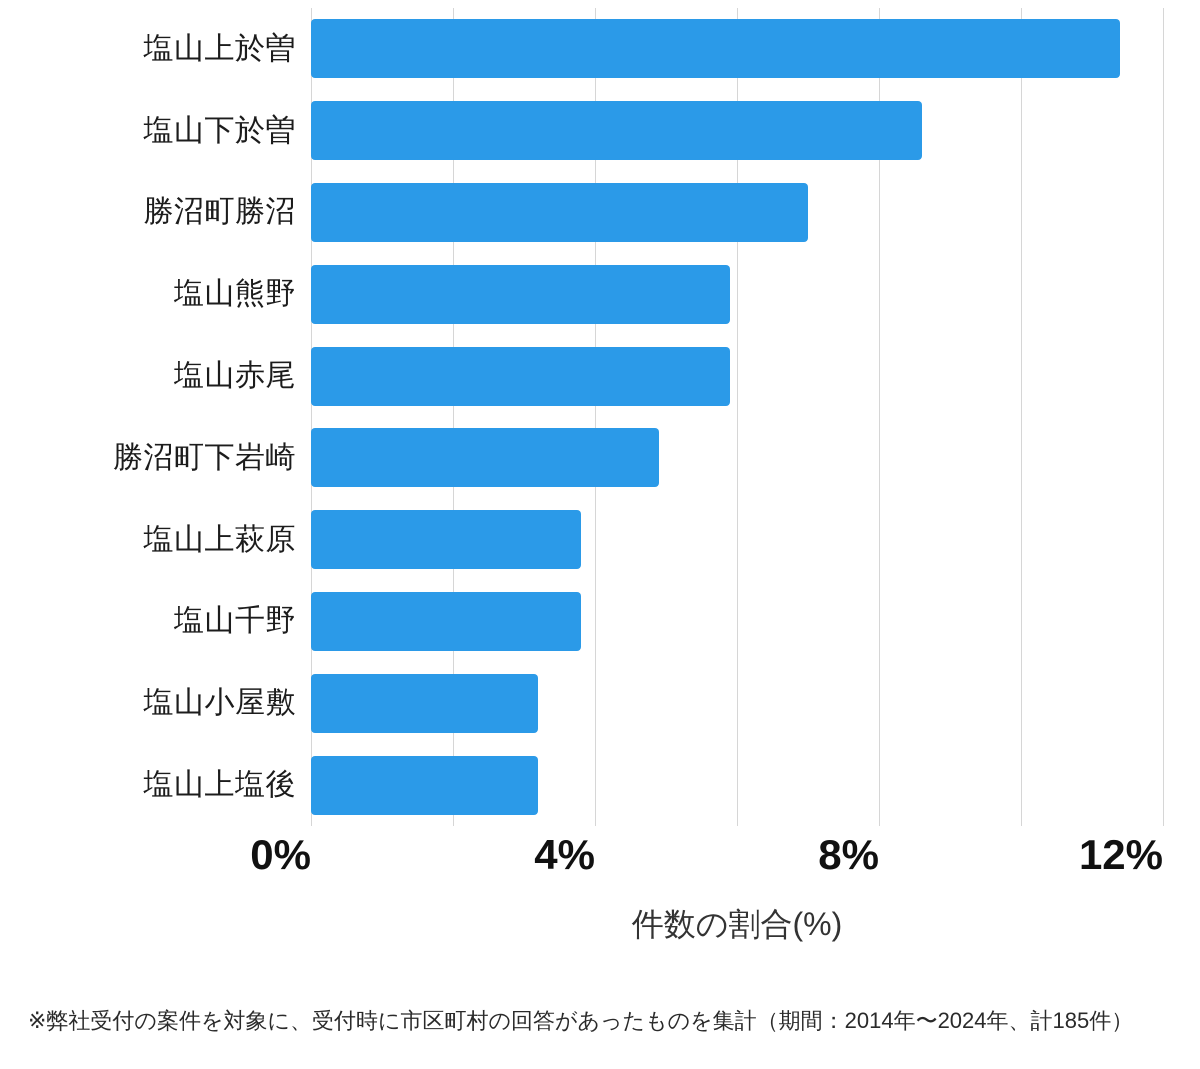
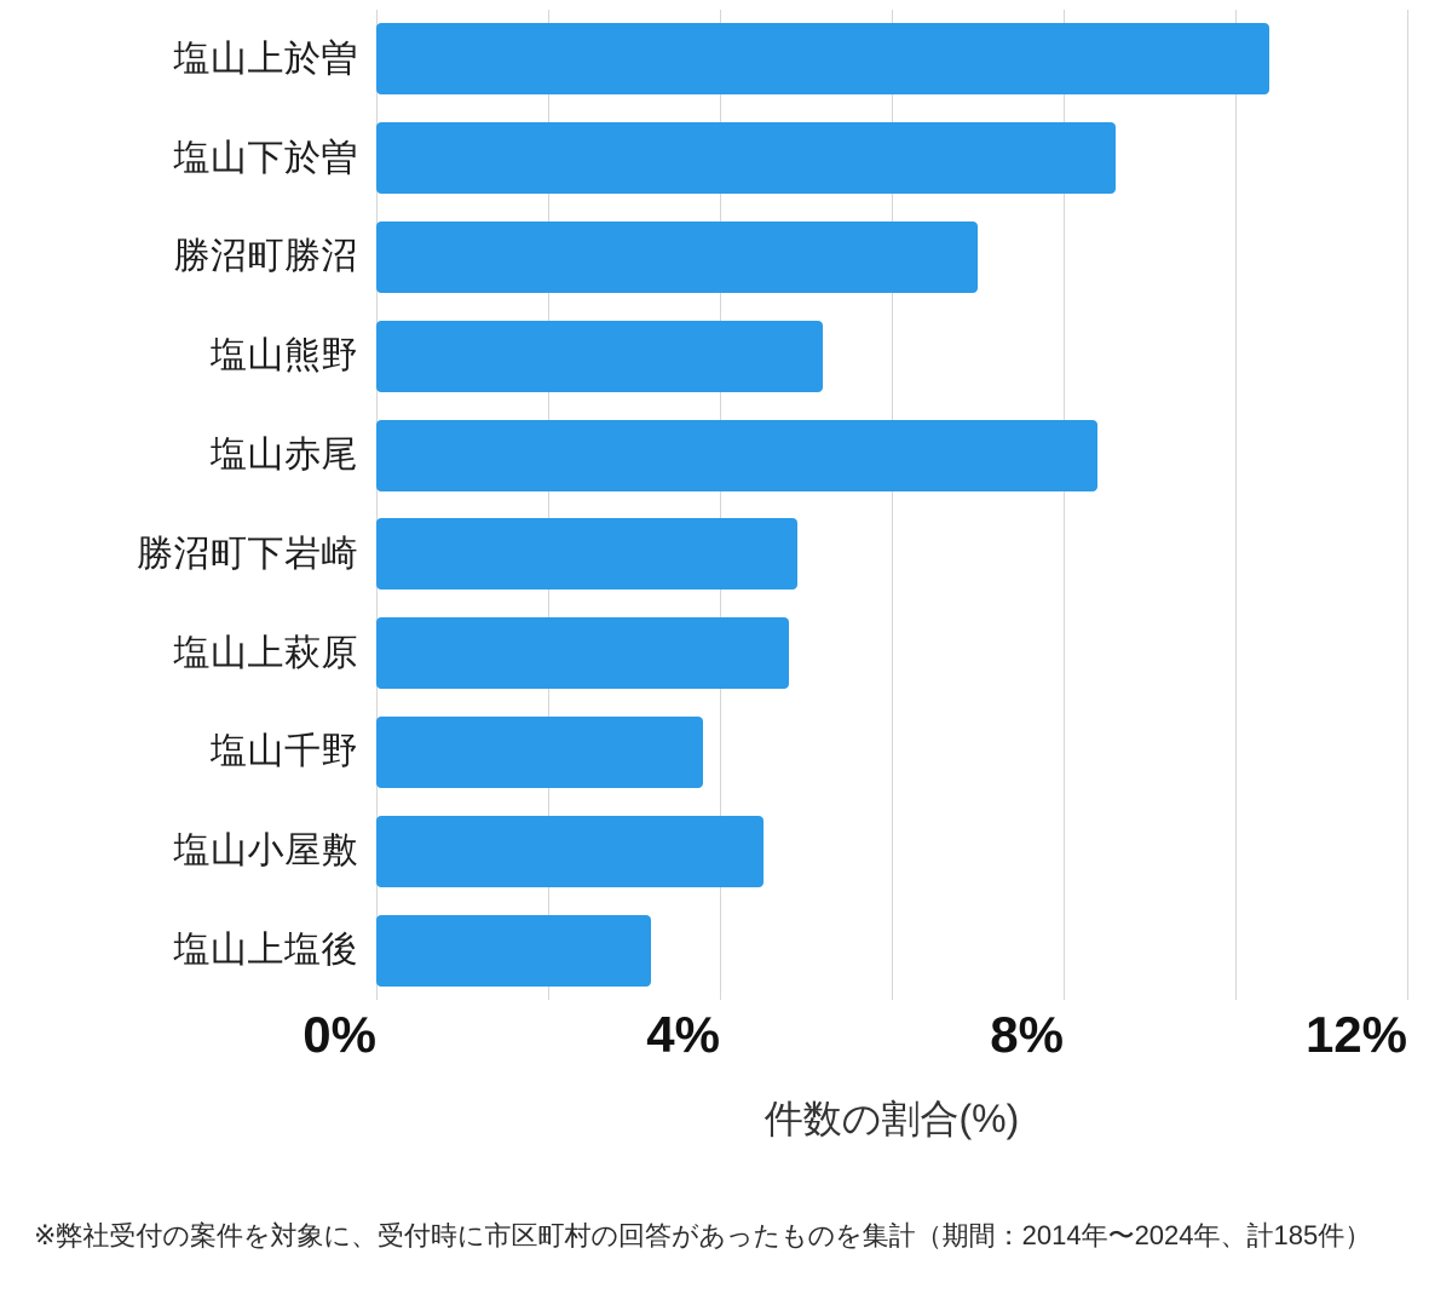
塩山上於曽: 11.4% -> 10.4%
塩山熊野: 5.9% -> 5.2%
塩山赤尾: 5.9% -> 8.4%
塩山上萩原: 3.8% -> 4.8%
塩山小屋敷: 3.2% -> 4.5%
